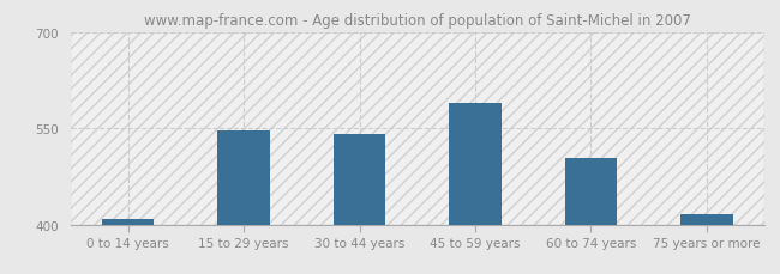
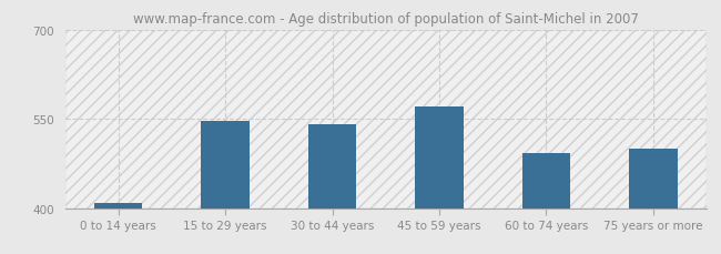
45 to 59 years: 590 -> 570
60 to 74 years: 504 -> 493
75 years or more: 416 -> 500
